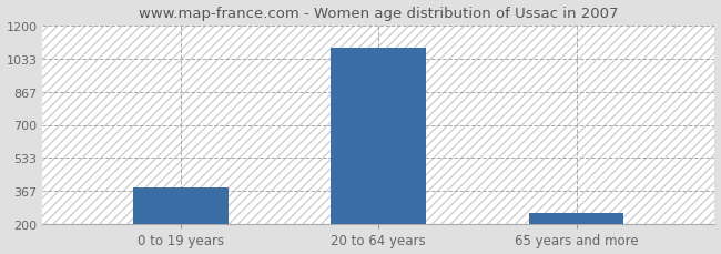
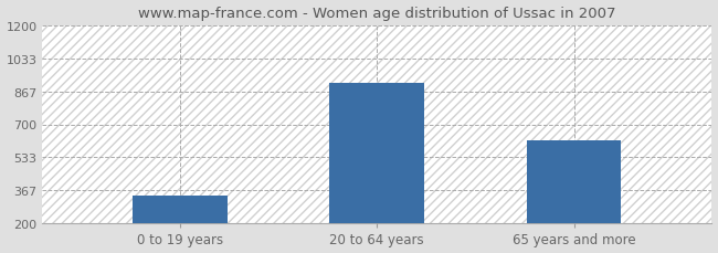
0 to 19 years: 390 -> 340
20 to 64 years: 1080 -> 910
65 years and more: 260 -> 620
